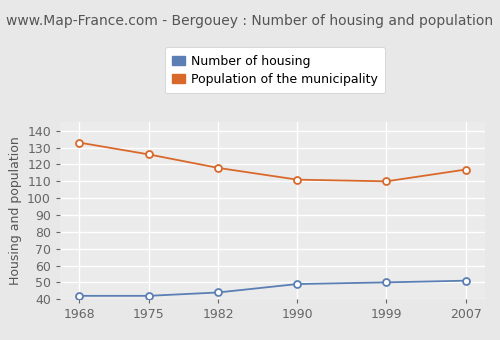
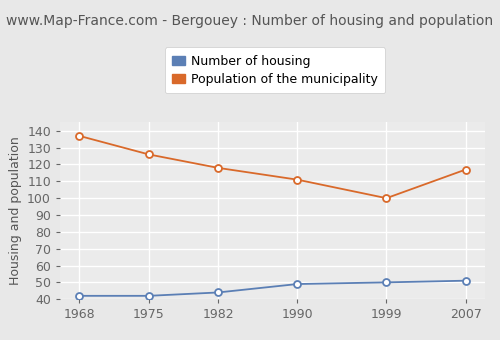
Population of the municipality/1968: 133 -> 137
Population of the municipality/1999: 110 -> 100
